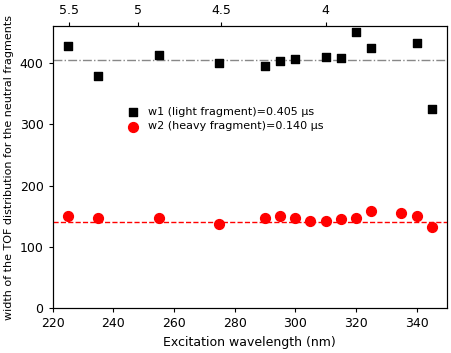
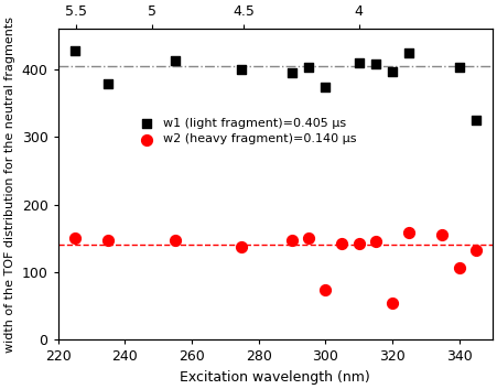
w1 (light fragment)=0.405 μs/300: 406 -> 374
w2 (heavy fragment)=0.140 μs/300: 148 -> 74
w1 (light fragment)=0.405 μs/320: 450 -> 396
w2 (heavy fragment)=0.140 μs/320: 148 -> 54
w1 (light fragment)=0.405 μs/340: 432 -> 404
w2 (heavy fragment)=0.140 μs/340: 150 -> 106
